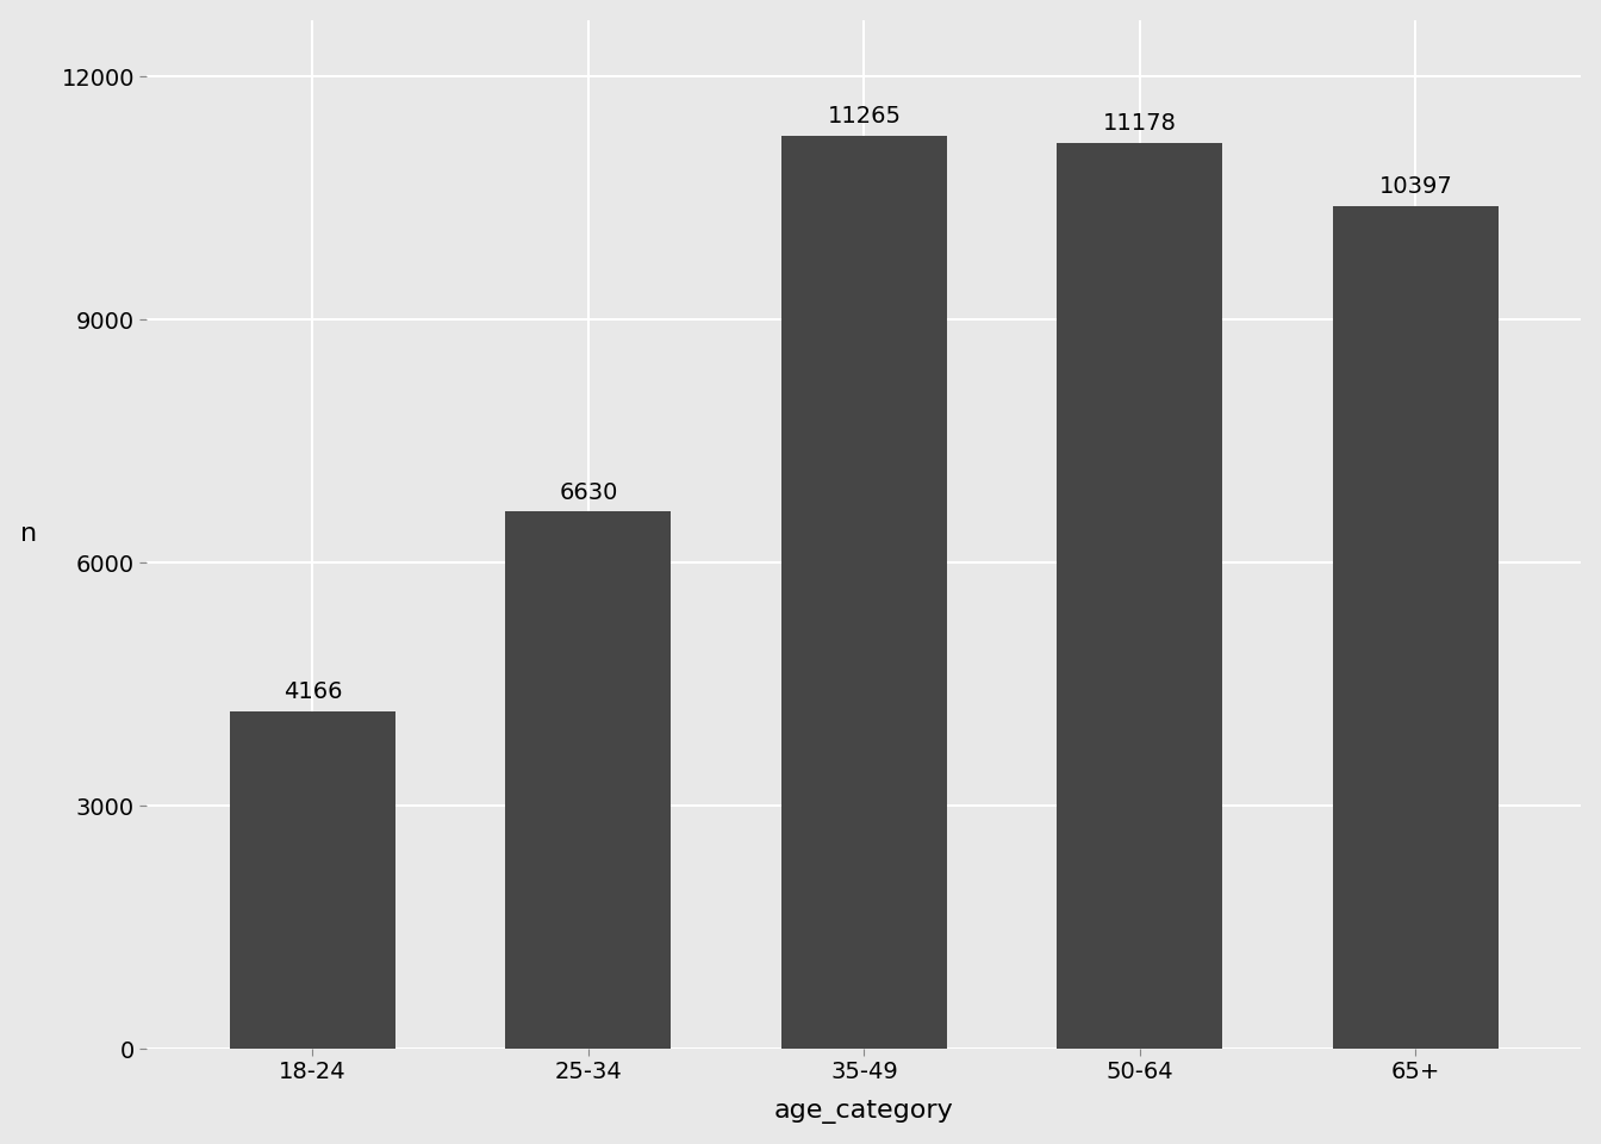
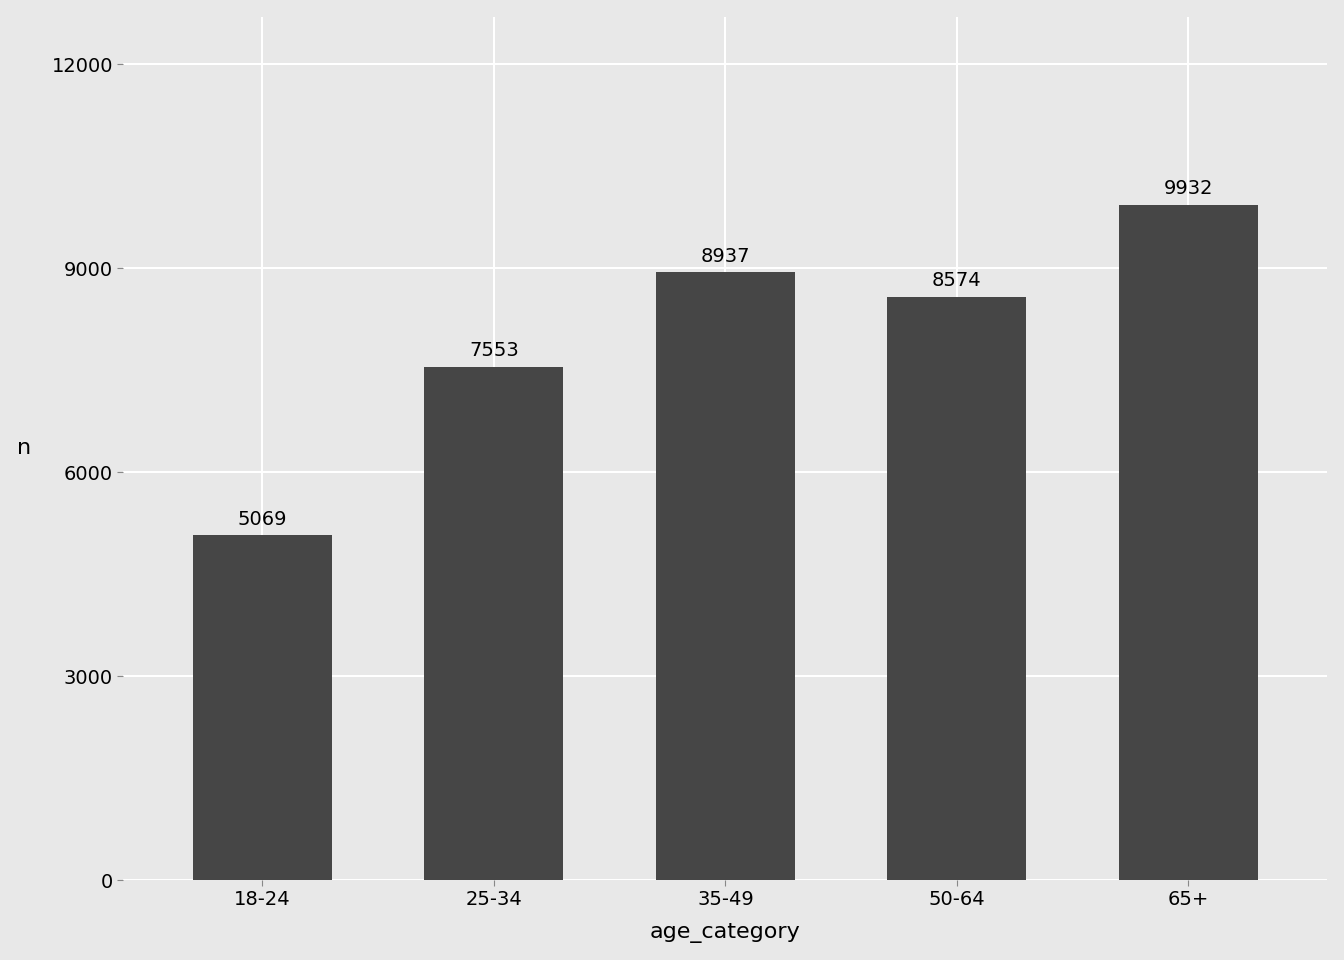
18-24: 4166 -> 5069
25-34: 6630 -> 7553
35-49: 11265 -> 8937
50-64: 11178 -> 8574
65+: 10397 -> 9932
